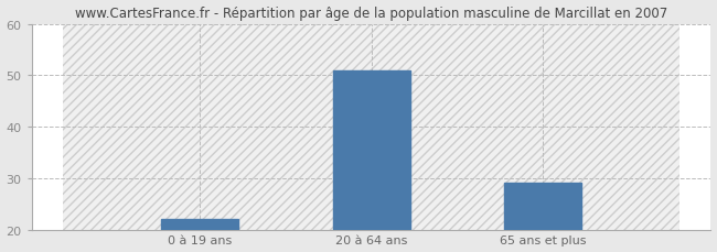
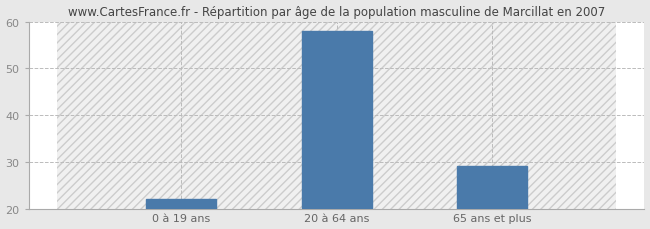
20 à 64 ans: 51 -> 58
